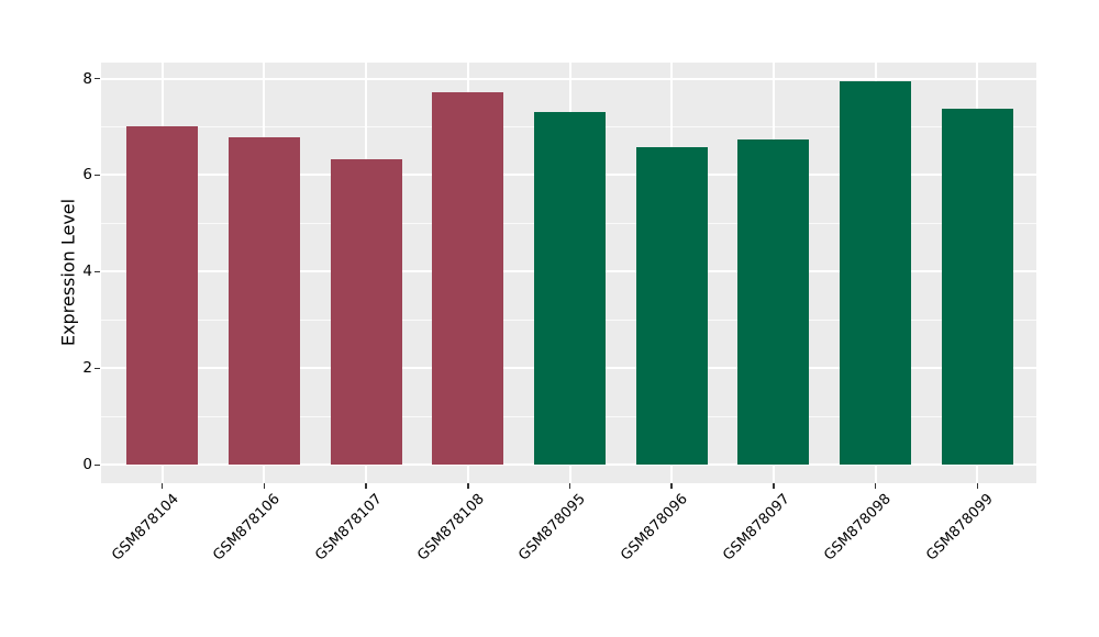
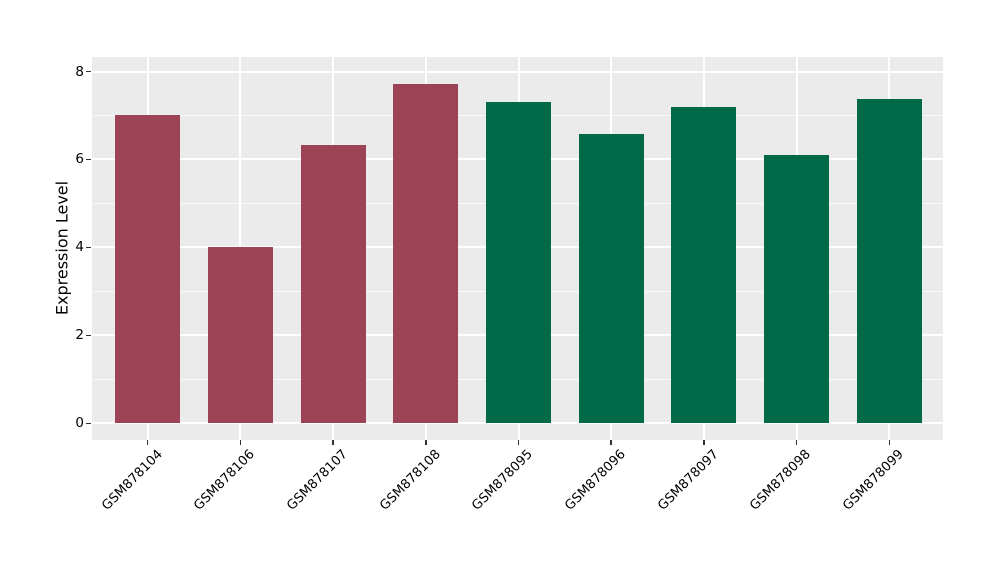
GSM878106: 6.8 -> 4.0
GSM878097: 6.7 -> 7.2
GSM878098: 7.9 -> 6.1
